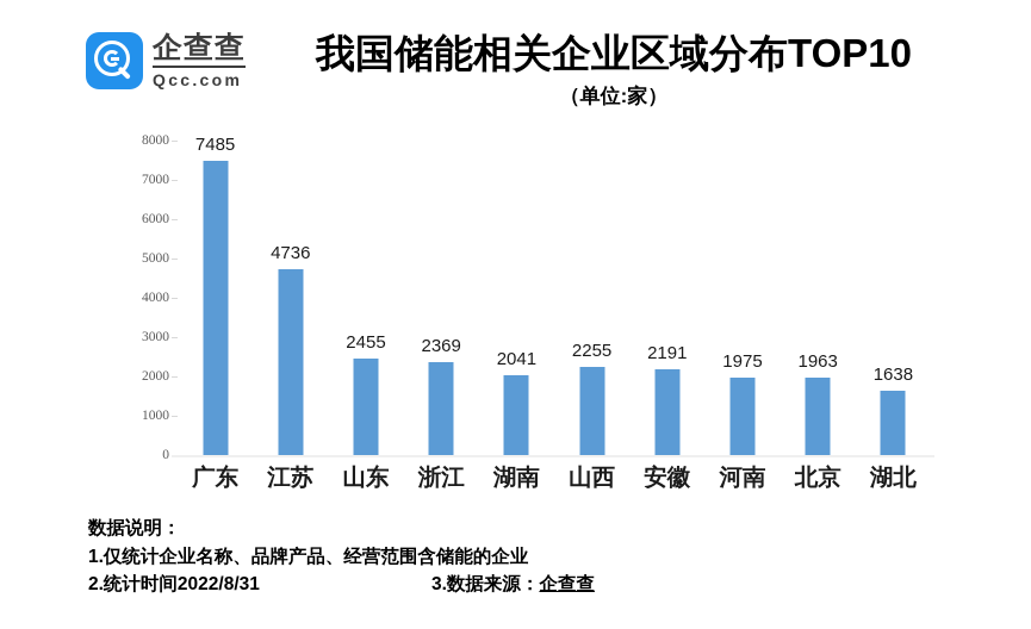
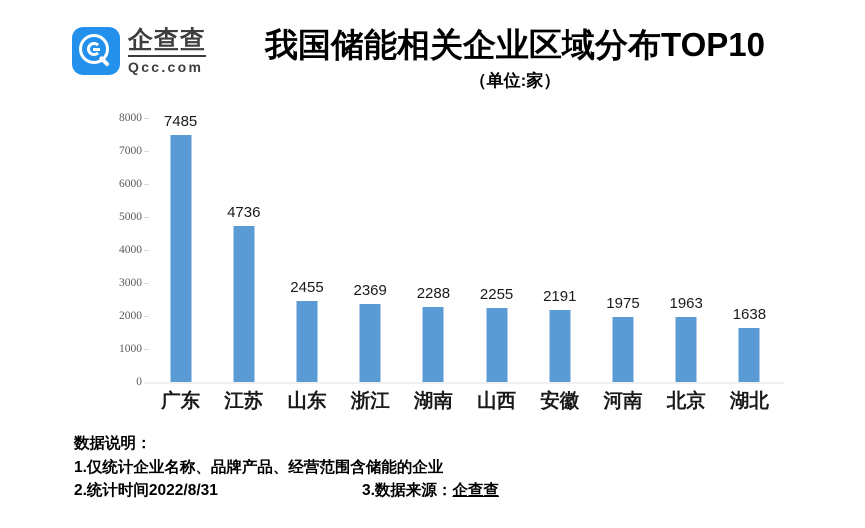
湖南: 2041 -> 2288
